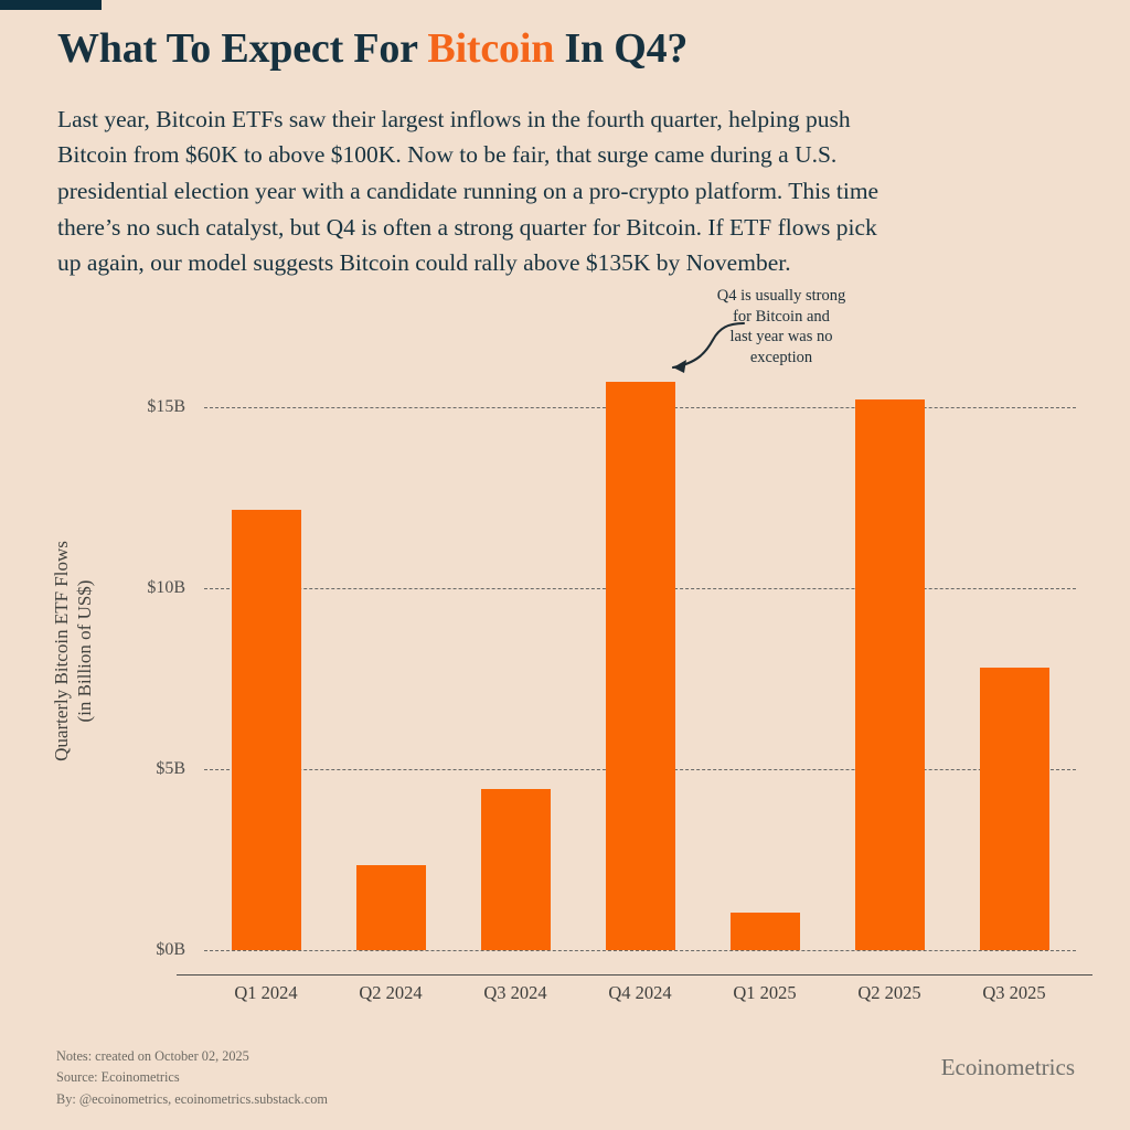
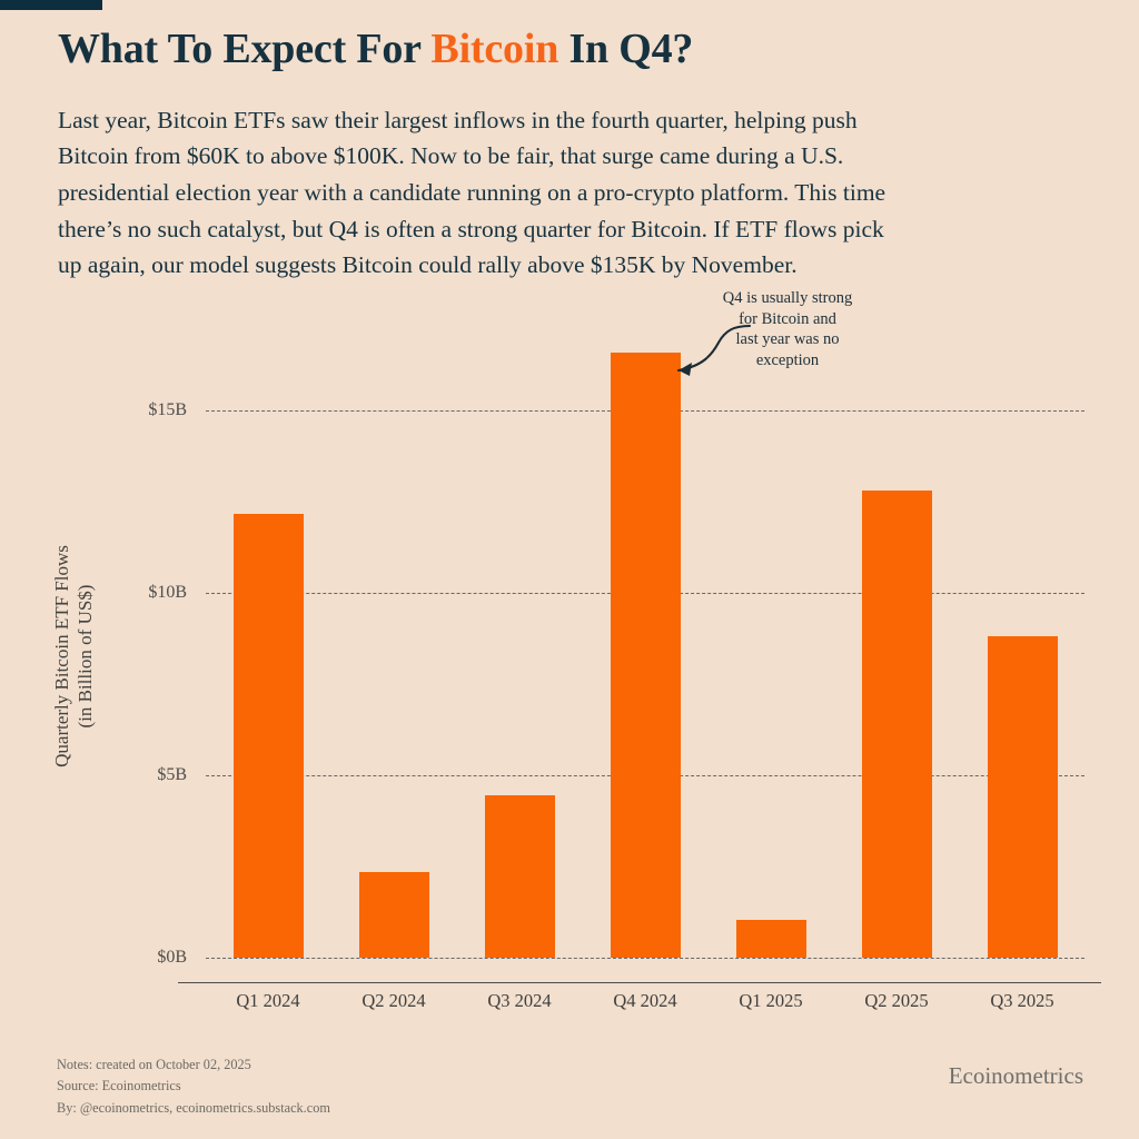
Q4 2024: $15.7B -> $16.6B
Q2 2025: $15.2B -> $12.8B
Q3 2025: $7.8B -> $8.8B
